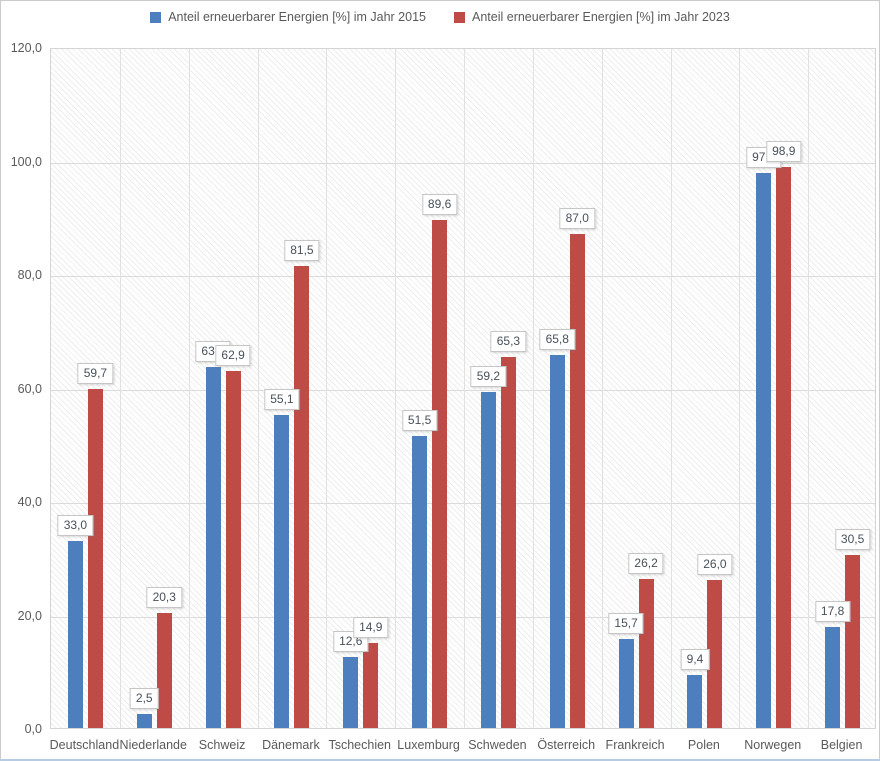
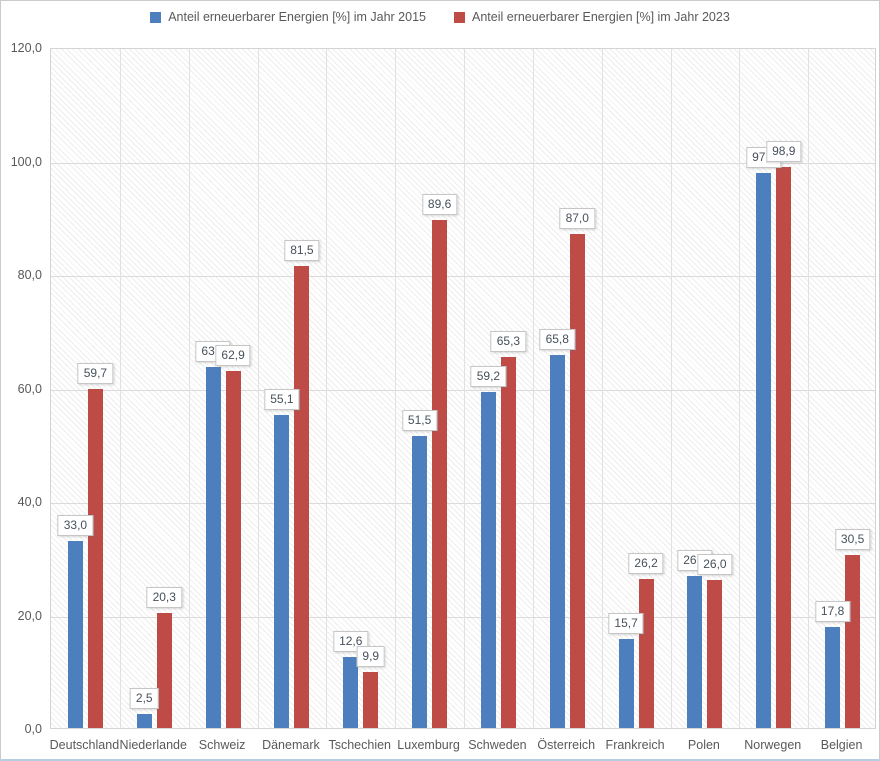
Anteil erneuerbarer Energien [%] im Jahr 2023/Tschechien: 14,9 -> 9,9
Anteil erneuerbarer Energien [%] im Jahr 2015/Polen: 9,4 -> 26,8
